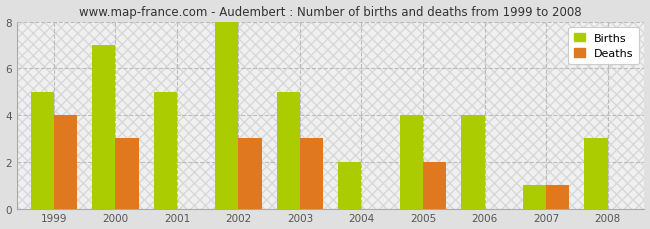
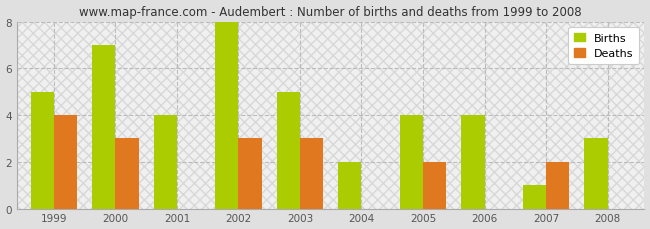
Births/2001: 5 -> 4
Deaths/2007: 1 -> 2
